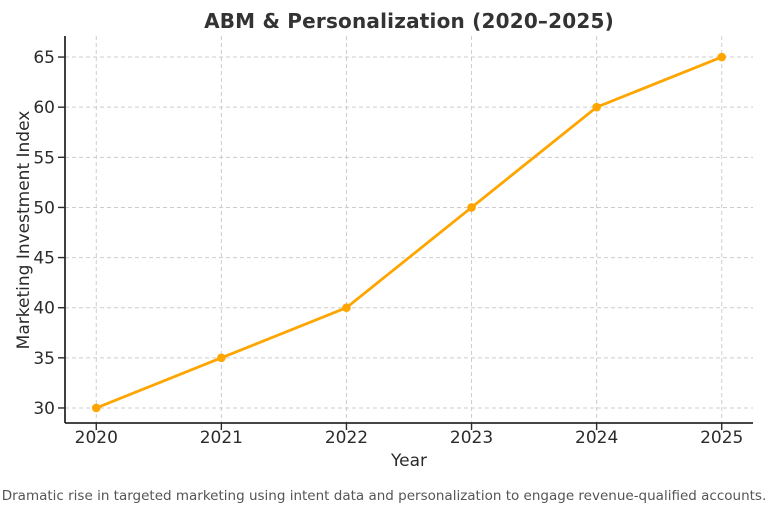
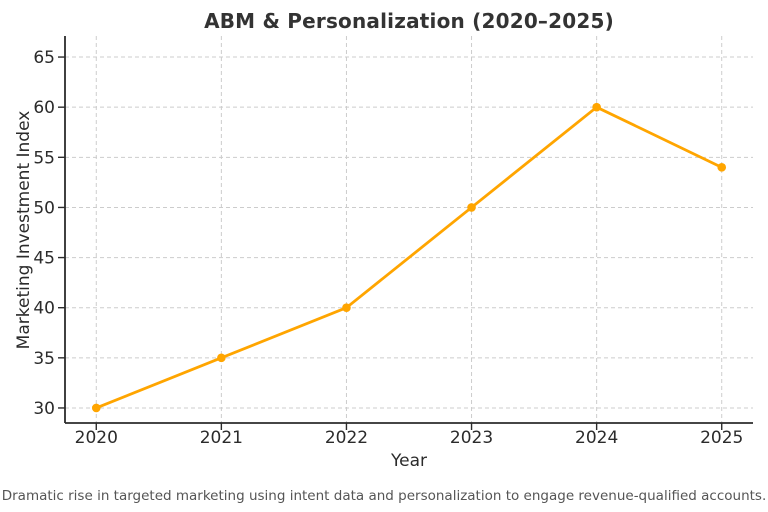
2025: 65 -> 54
